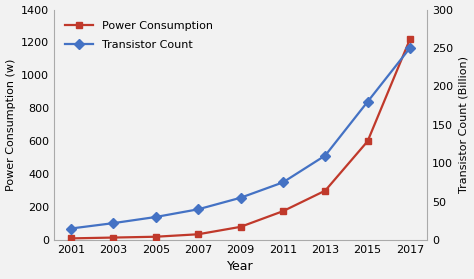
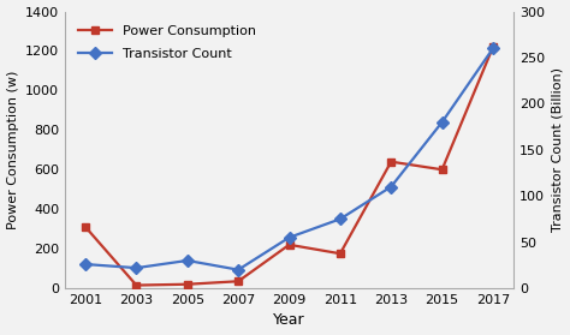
Power Consumption/2001: 10 -> 310
Transistor Count/2001: 15 -> 26
Transistor Count/2007: 40 -> 20
Power Consumption/2009: 80 -> 220
Power Consumption/2013: 300 -> 640
Transistor Count/2017: 250 -> 260
